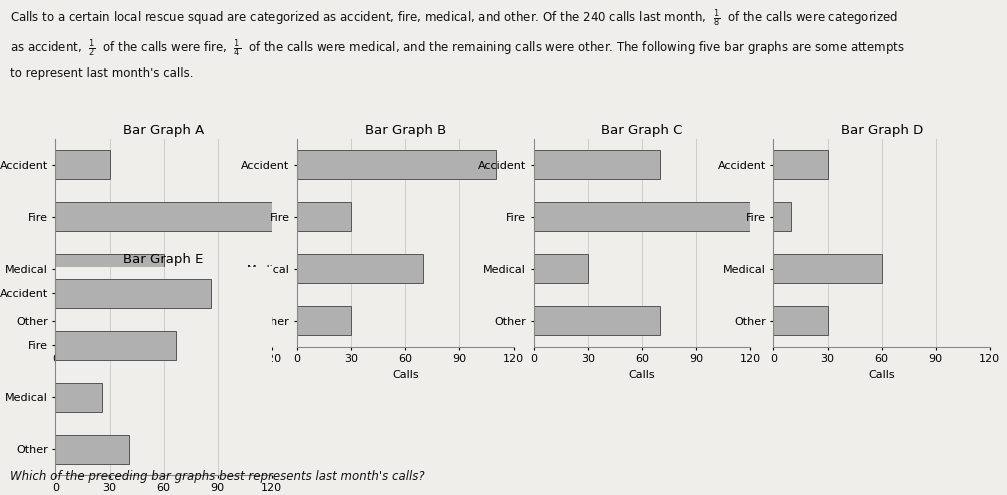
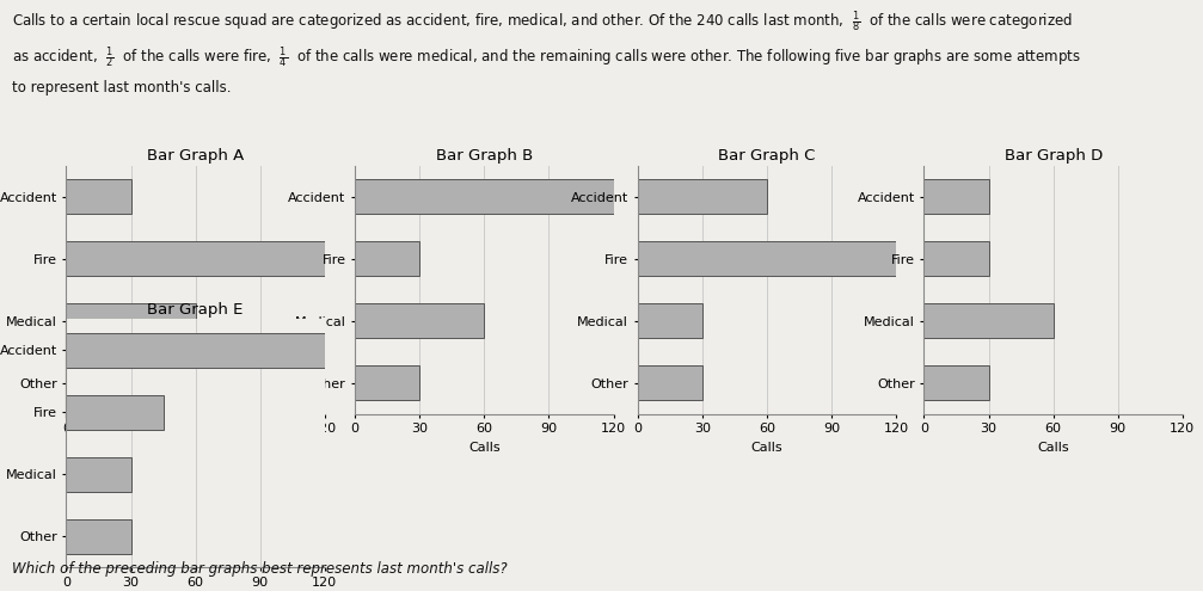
Bar Graph B/Accident: 110 -> 120
Bar Graph B/Medical: 70 -> 60
Bar Graph C/Accident: 70 -> 60
Bar Graph C/Other: 70 -> 30
Bar Graph D/Fire: 10 -> 30
Bar Graph E/Accident: 86 -> 120
Bar Graph E/Fire: 67 -> 45
Bar Graph E/Medical: 26 -> 30
Bar Graph E/Other: 41 -> 30
